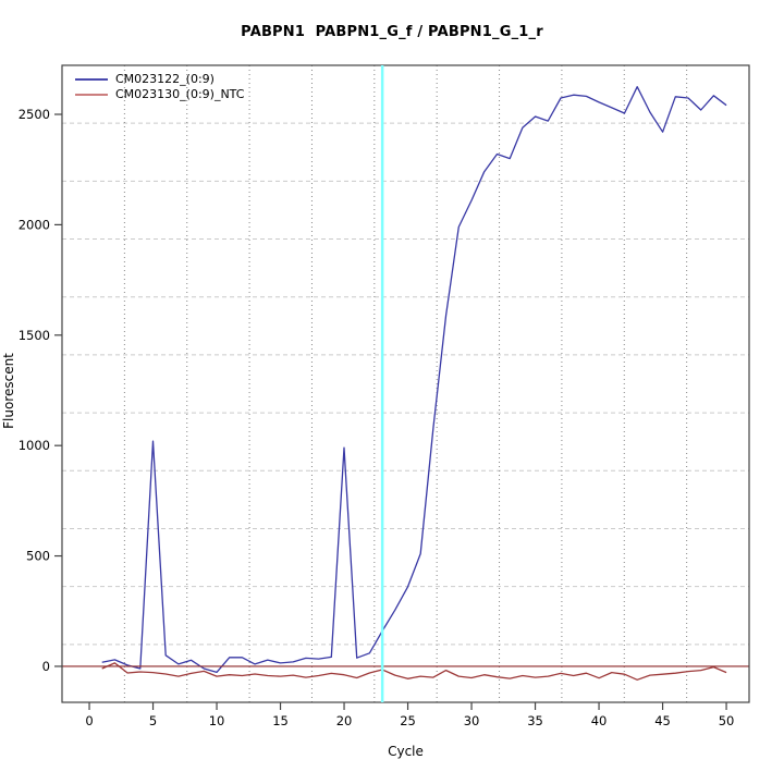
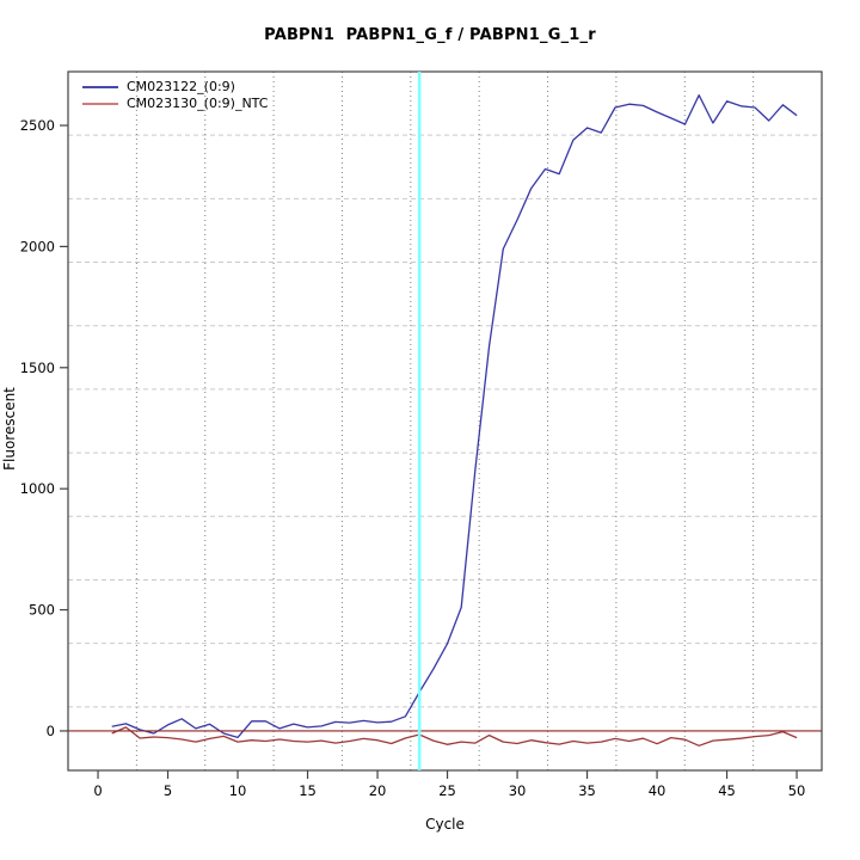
CM023122_(0:9)/5: 1020 -> 20
CM023122_(0:9)/20: 990 -> 40
CM023122_(0:9)/45: 2420 -> 2600
